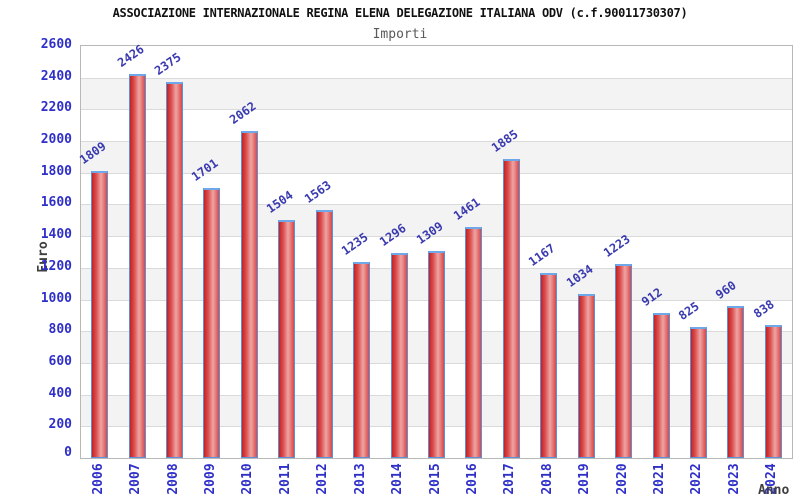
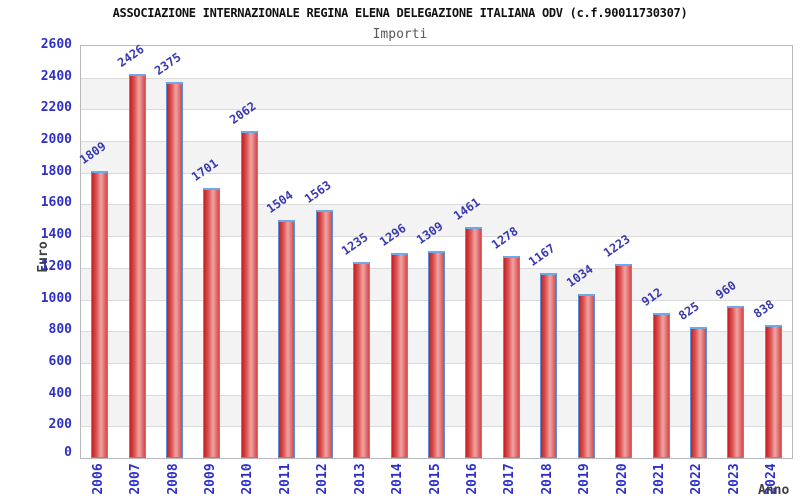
2017: 1885 -> 1278
